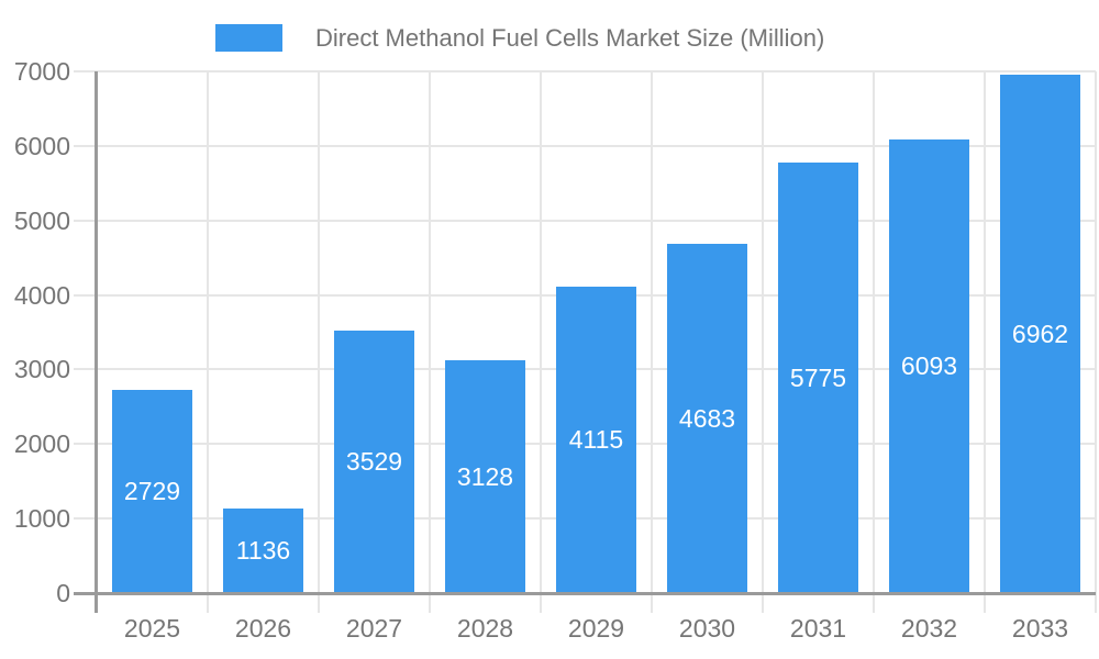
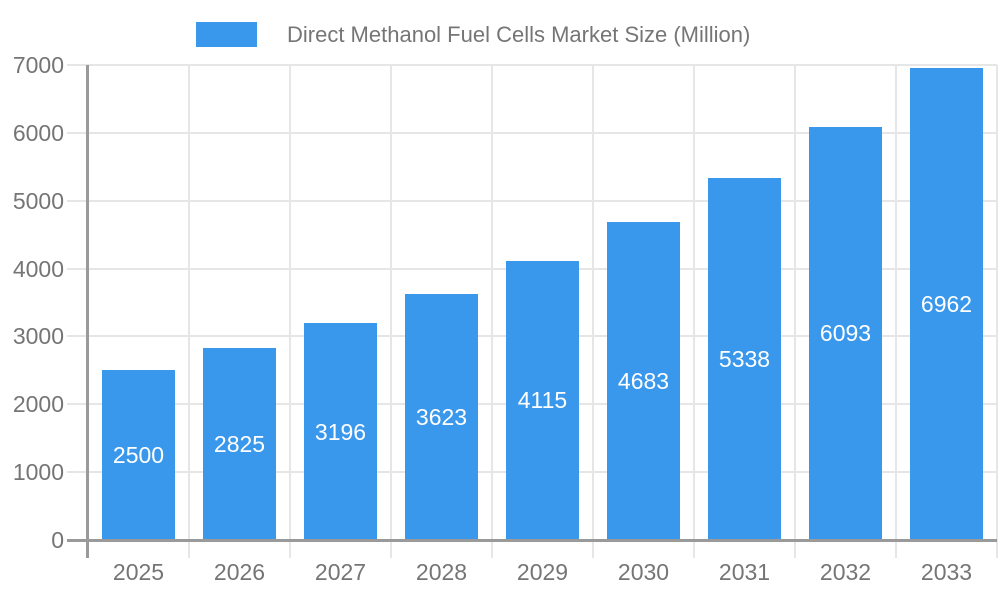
2025: 2729 -> 2500
2026: 1136 -> 2825
2027: 3529 -> 3196
2028: 3128 -> 3623
2031: 5775 -> 5338
